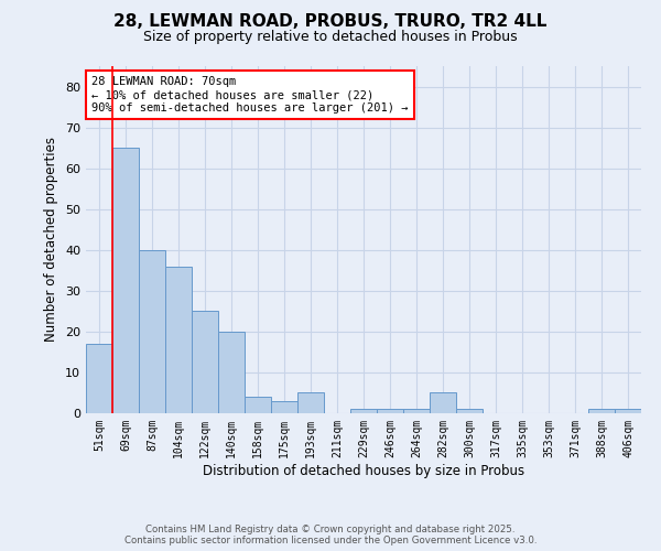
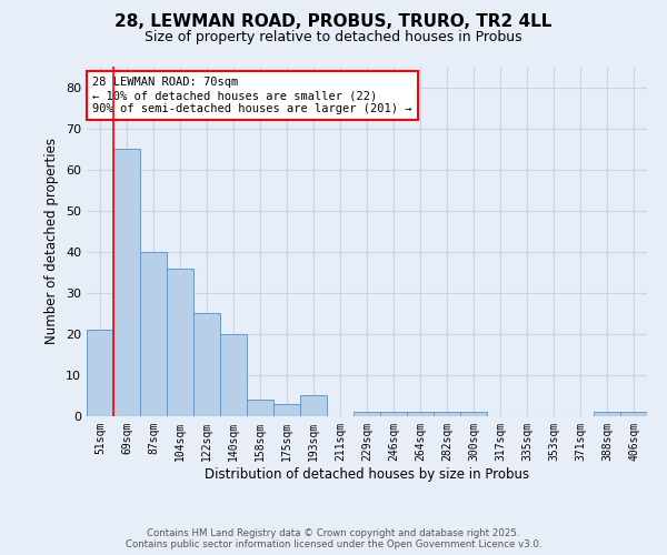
51sqm: 17 -> 21
282sqm: 5 -> 1
